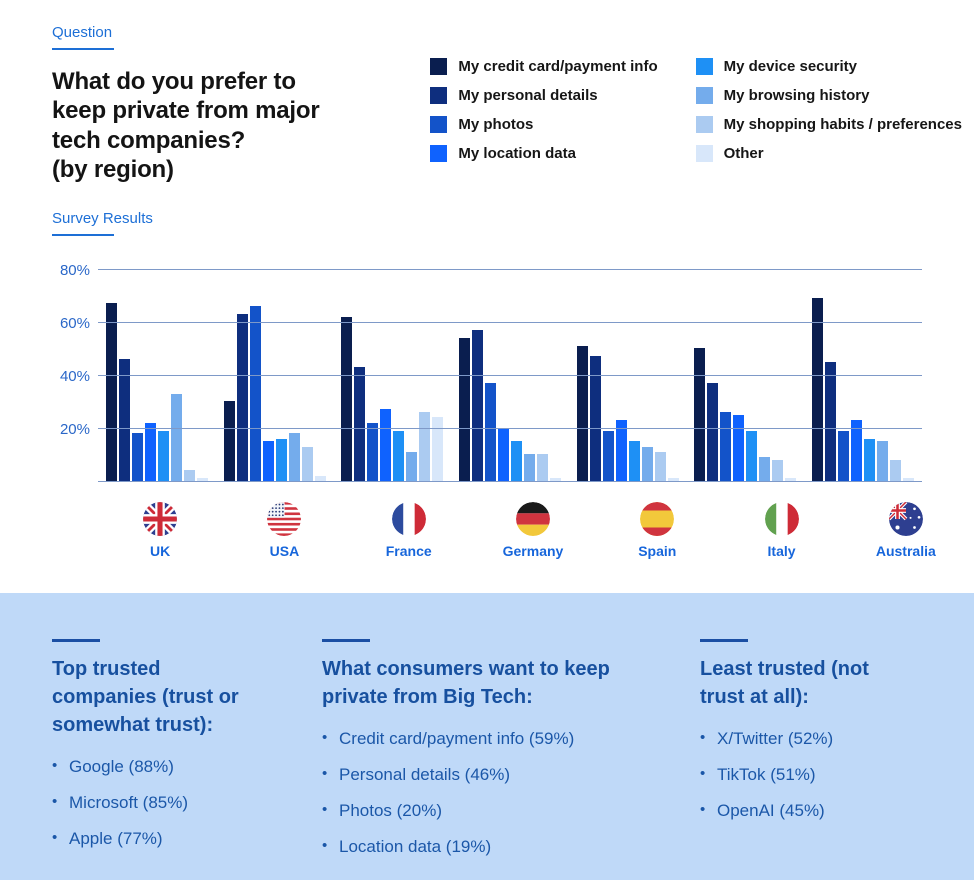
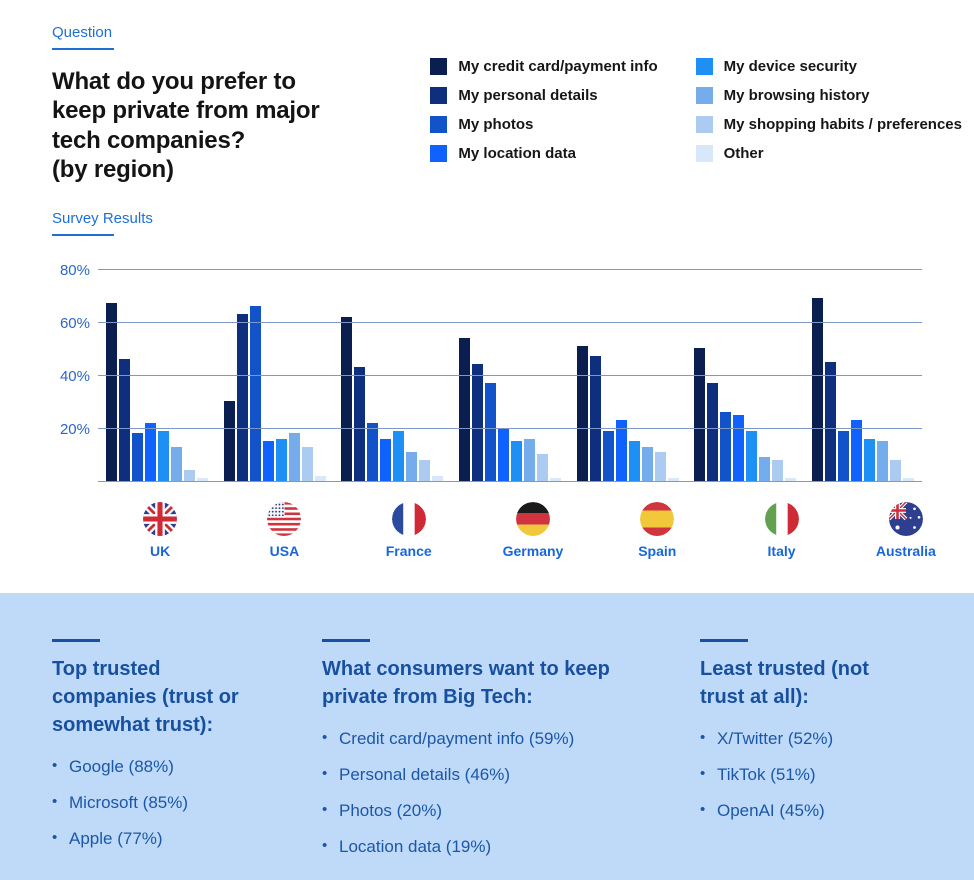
My browsing history/UK: 33% -> 13%
My location data/France: 27% -> 16%
My shopping habits / preferences/France: 26% -> 8%
Other/France: 24% -> 2%
My personal details/Germany: 57% -> 44%
My browsing history/Germany: 10% -> 16%
